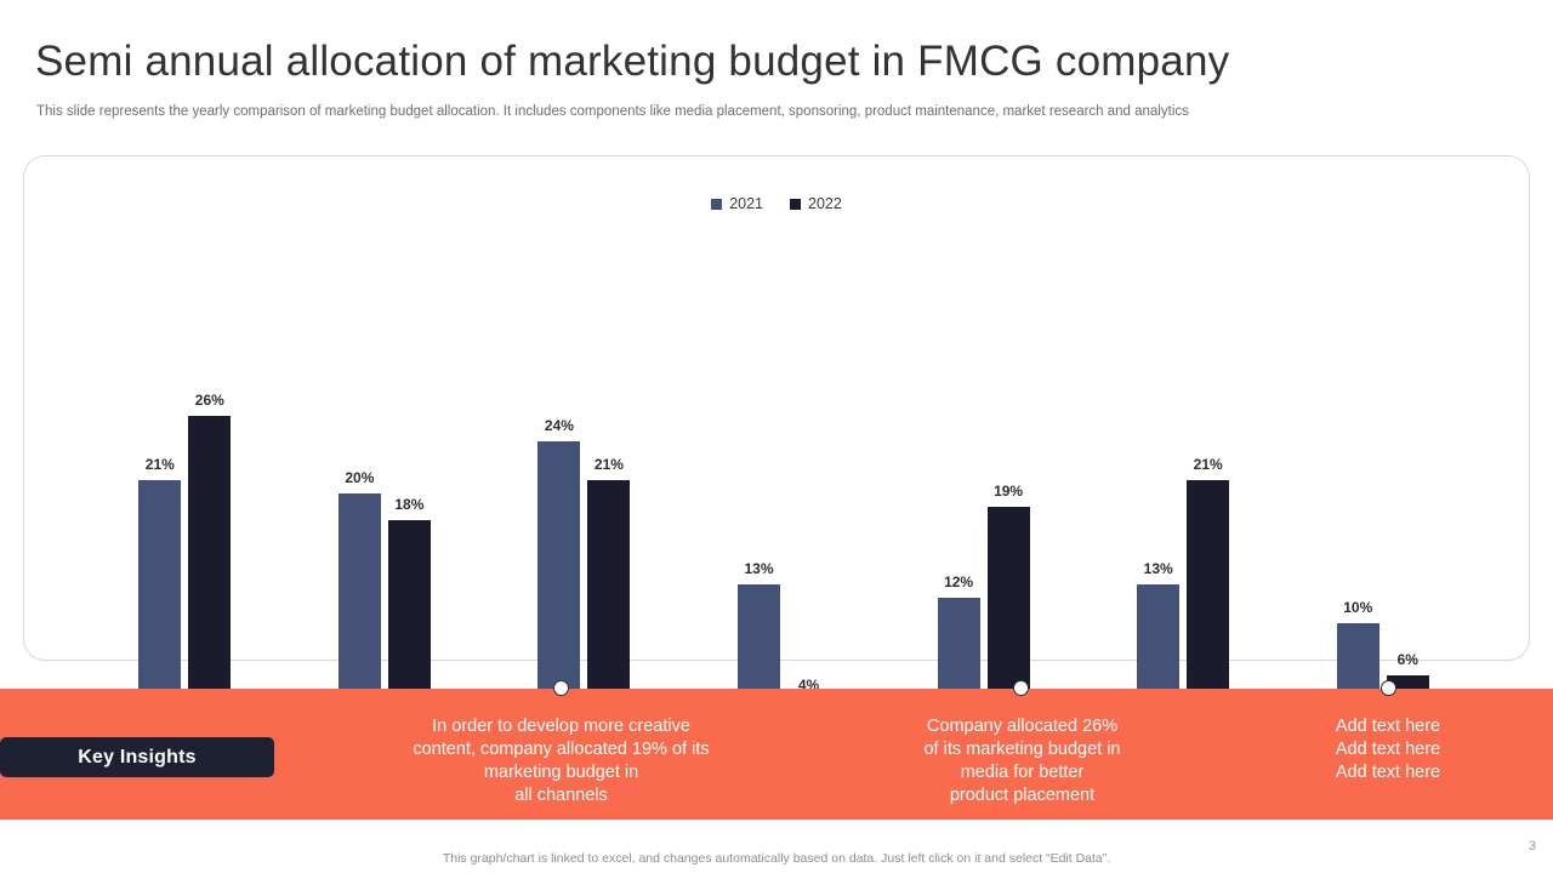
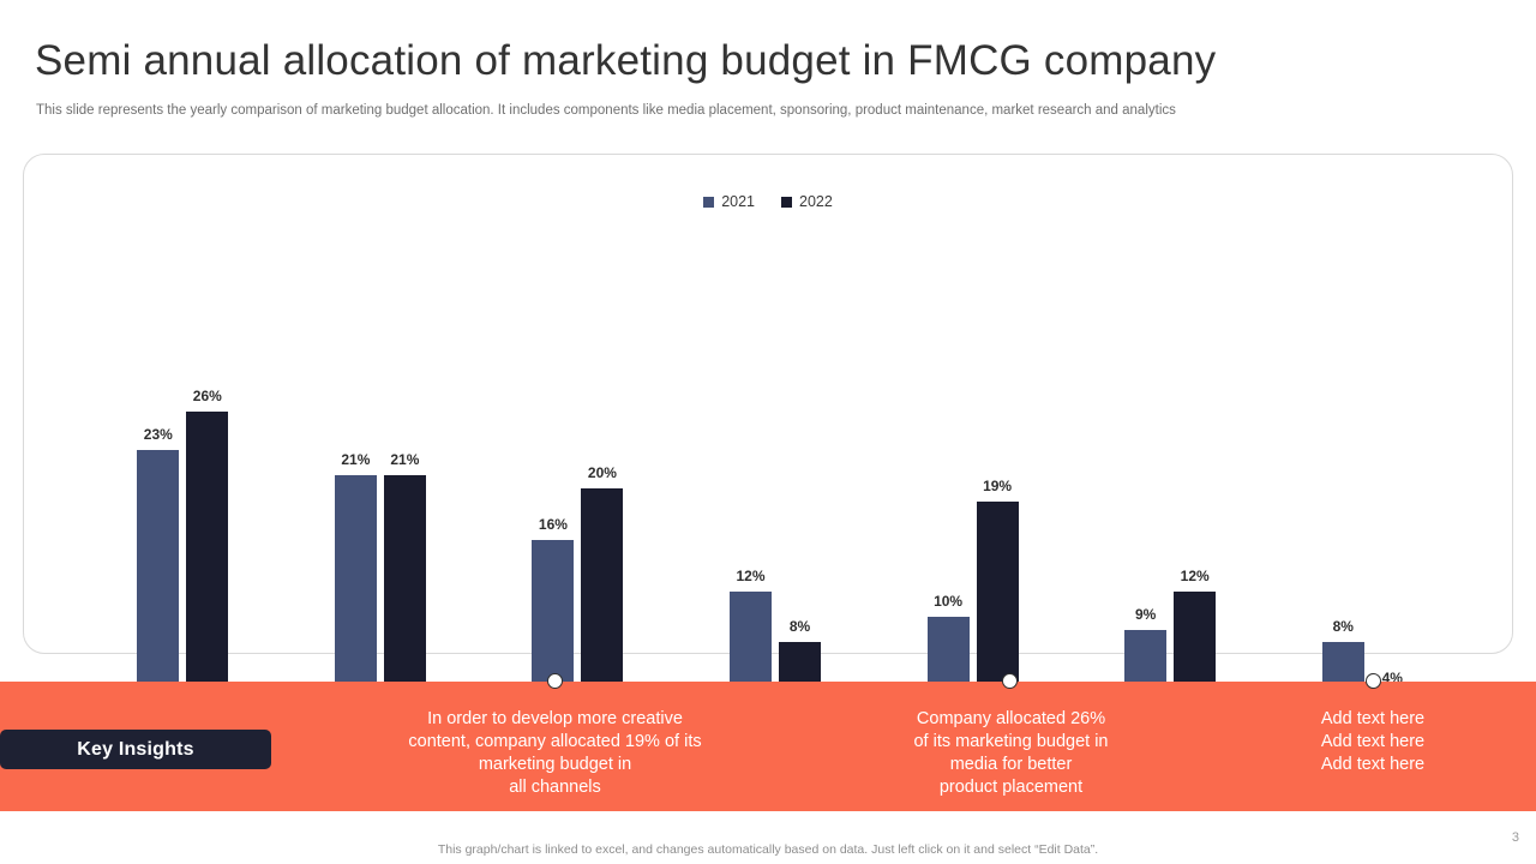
2021/Media Placement: 21% -> 23%
2021/Sponsoring: 20% -> 21%
2022/Sponsoring: 18% -> 21%
2021/Product Maintenance/ Support (promotions , packaging): 24% -> 16%
2022/Product Maintenance/ Support (promotions , packaging): 21% -> 20%
2021/Innovation/New Product Development: 13% -> 12%
2022/Innovation/New Product Development: 4% -> 8%
2021/Creative (all channels): 12% -> 10%
2021/Market Research /Insights: 13% -> 9%
2022/Market Research /Insights: 21% -> 12%
2021/Analytics: 10% -> 8%
2022/Analytics: 6% -> 4%
